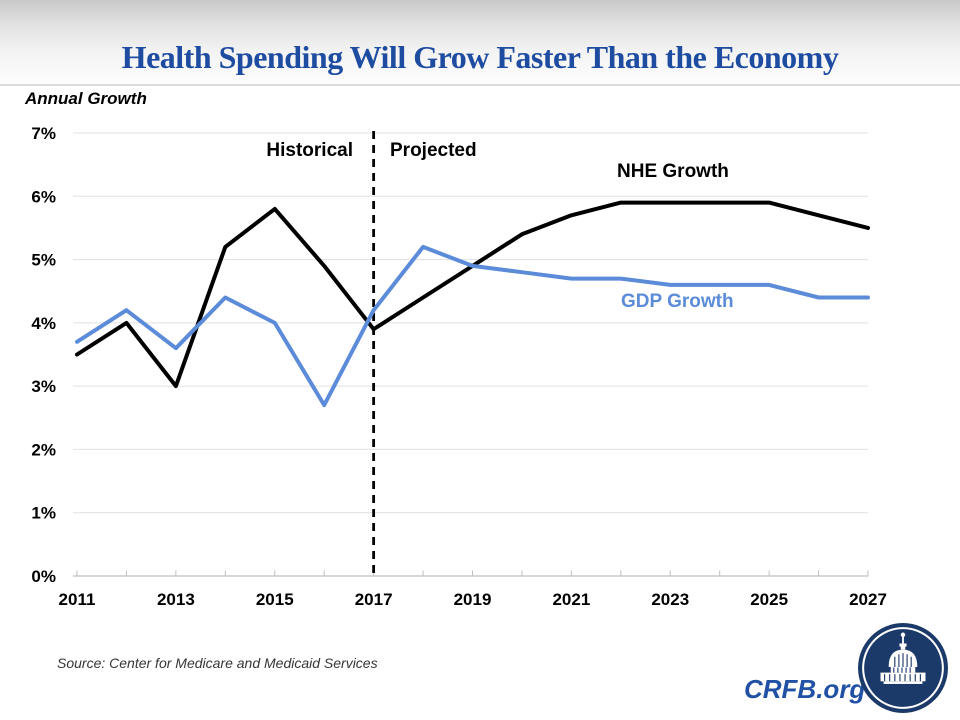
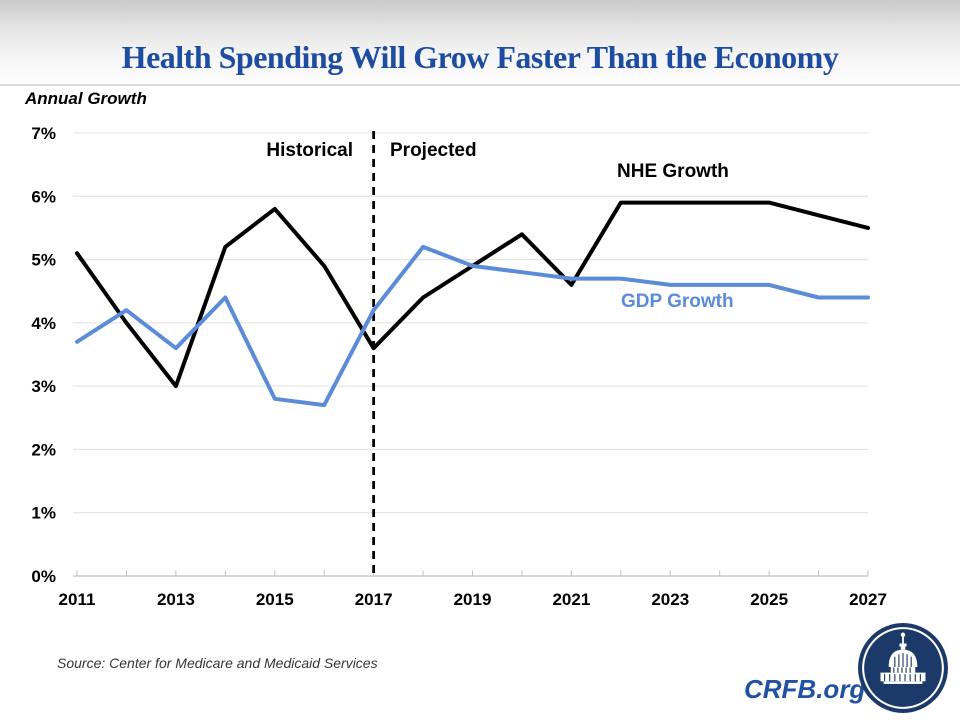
NHE Growth/2011: 3.5% -> 5.1%
GDP Growth/2015: 4.0% -> 2.8%
NHE Growth/2017: 3.9% -> 3.6%
NHE Growth/2021: 5.7% -> 4.6%
